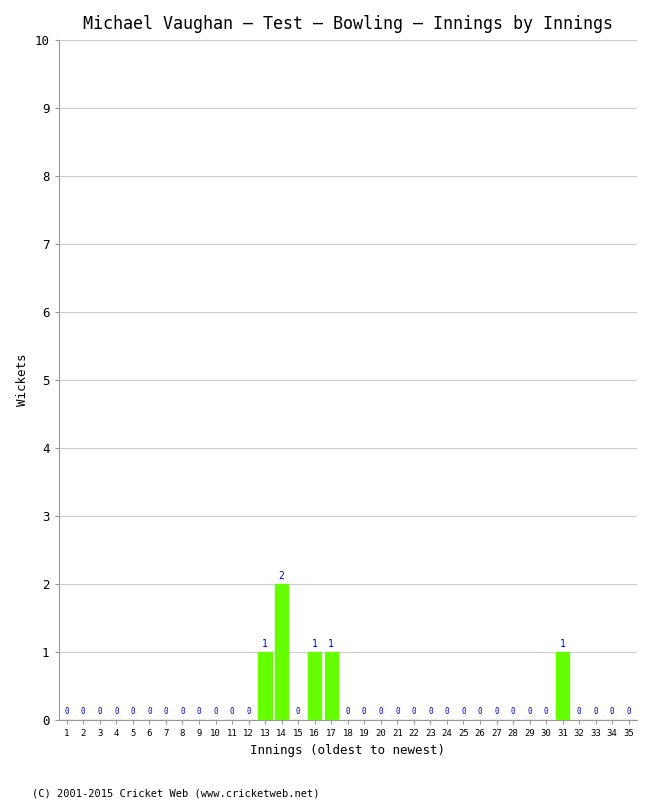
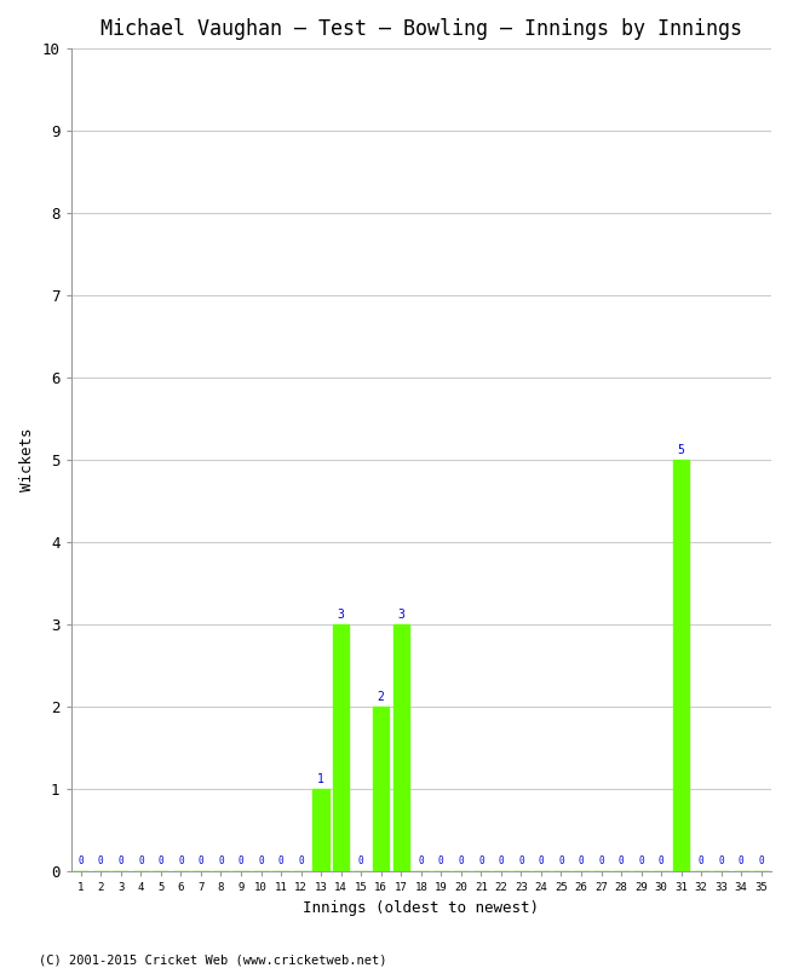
14: 2 -> 3
16: 1 -> 2
17: 1 -> 3
31: 1 -> 5
